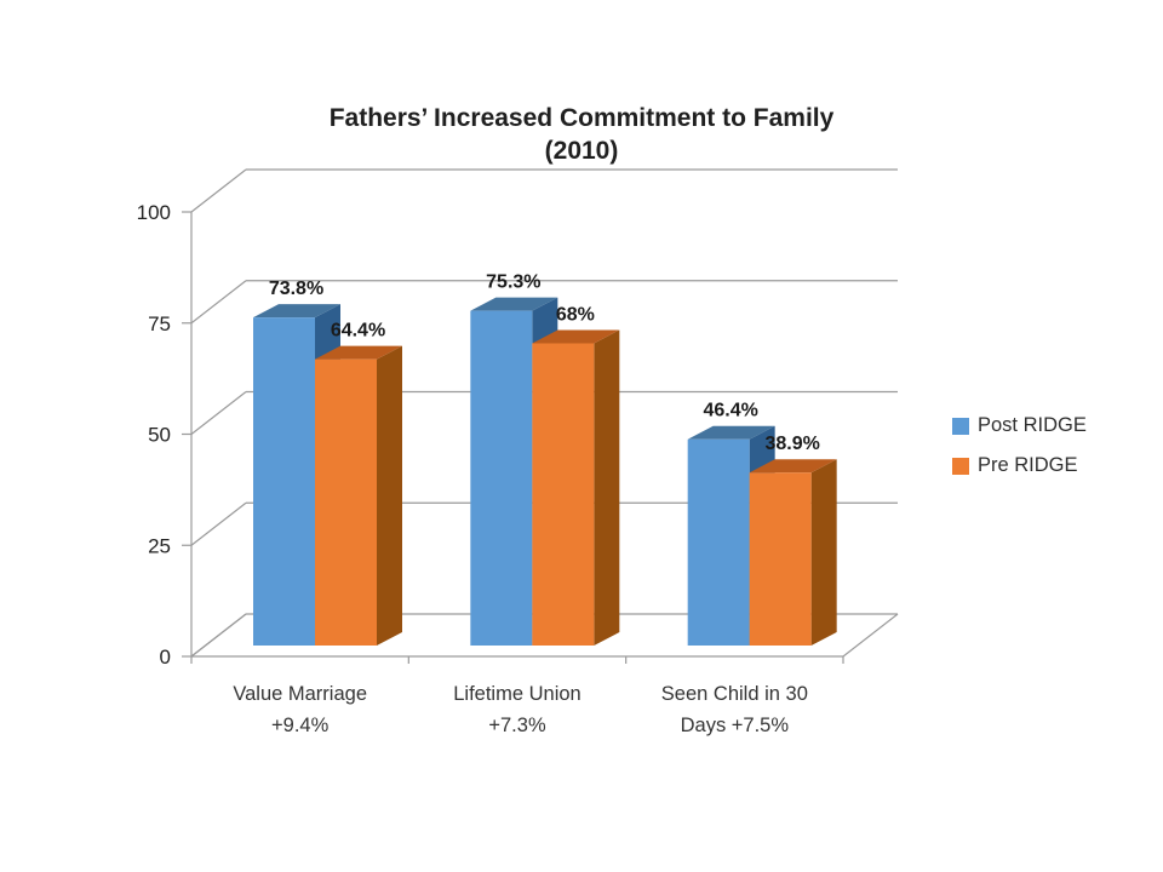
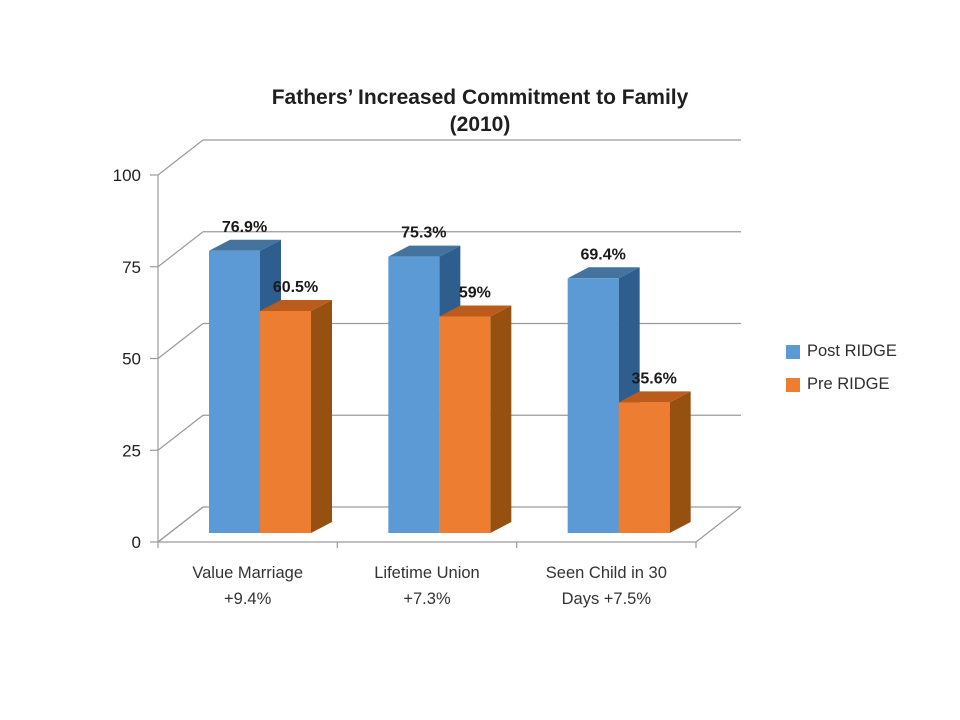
Post RIDGE/Value Marriage +9.4%: 73.8% -> 76.9%
Pre RIDGE/Value Marriage +9.4%: 64.4% -> 60.5%
Pre RIDGE/Lifetime Union +7.3%: 68% -> 59%
Post RIDGE/Seen Child in 30 Days +7.5%: 46.4% -> 69.4%
Pre RIDGE/Seen Child in 30 Days +7.5%: 38.9% -> 35.6%
